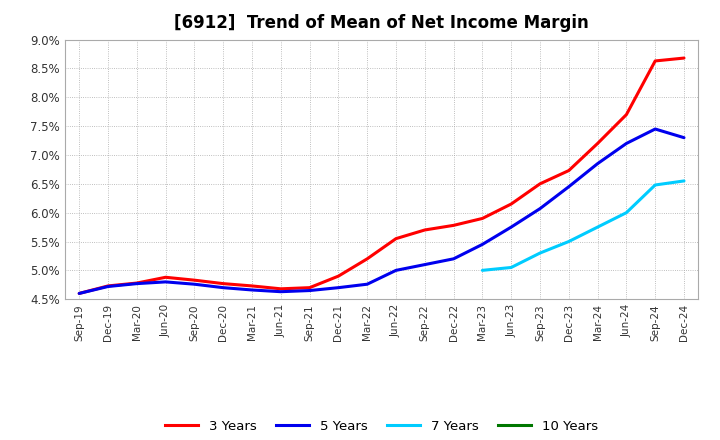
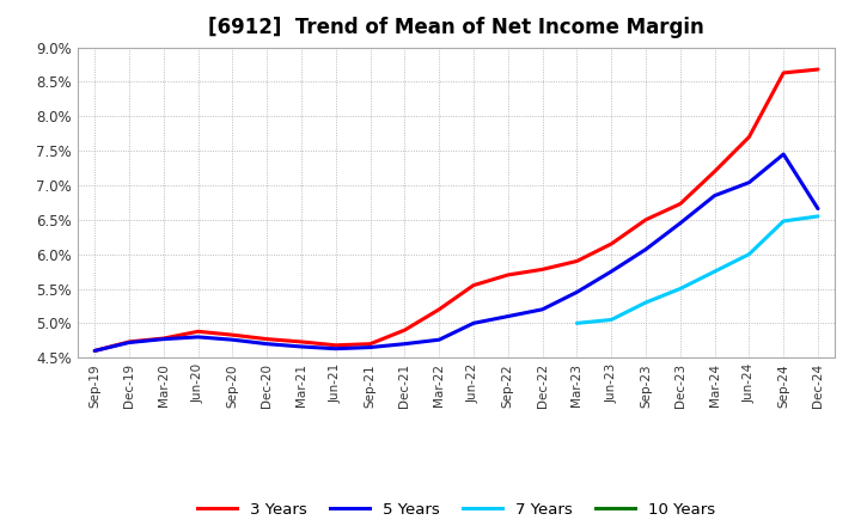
5 Years/Jun-24: 7.20% -> 7.04%
5 Years/Dec-24: 7.30% -> 6.66%
